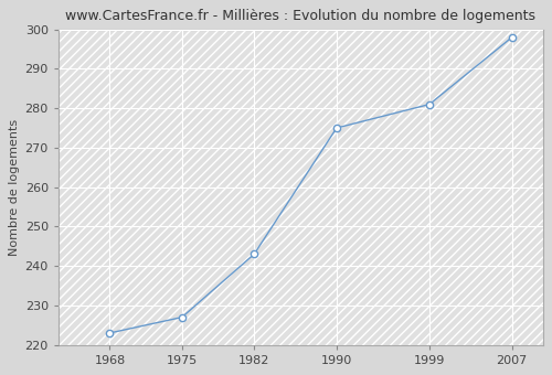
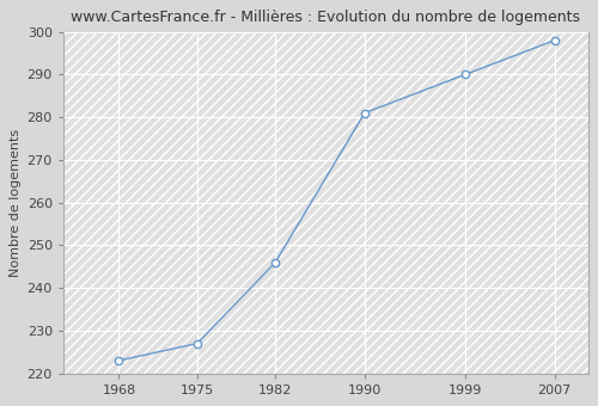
1982: 243 -> 246
1990: 275 -> 281
1999: 281 -> 290
